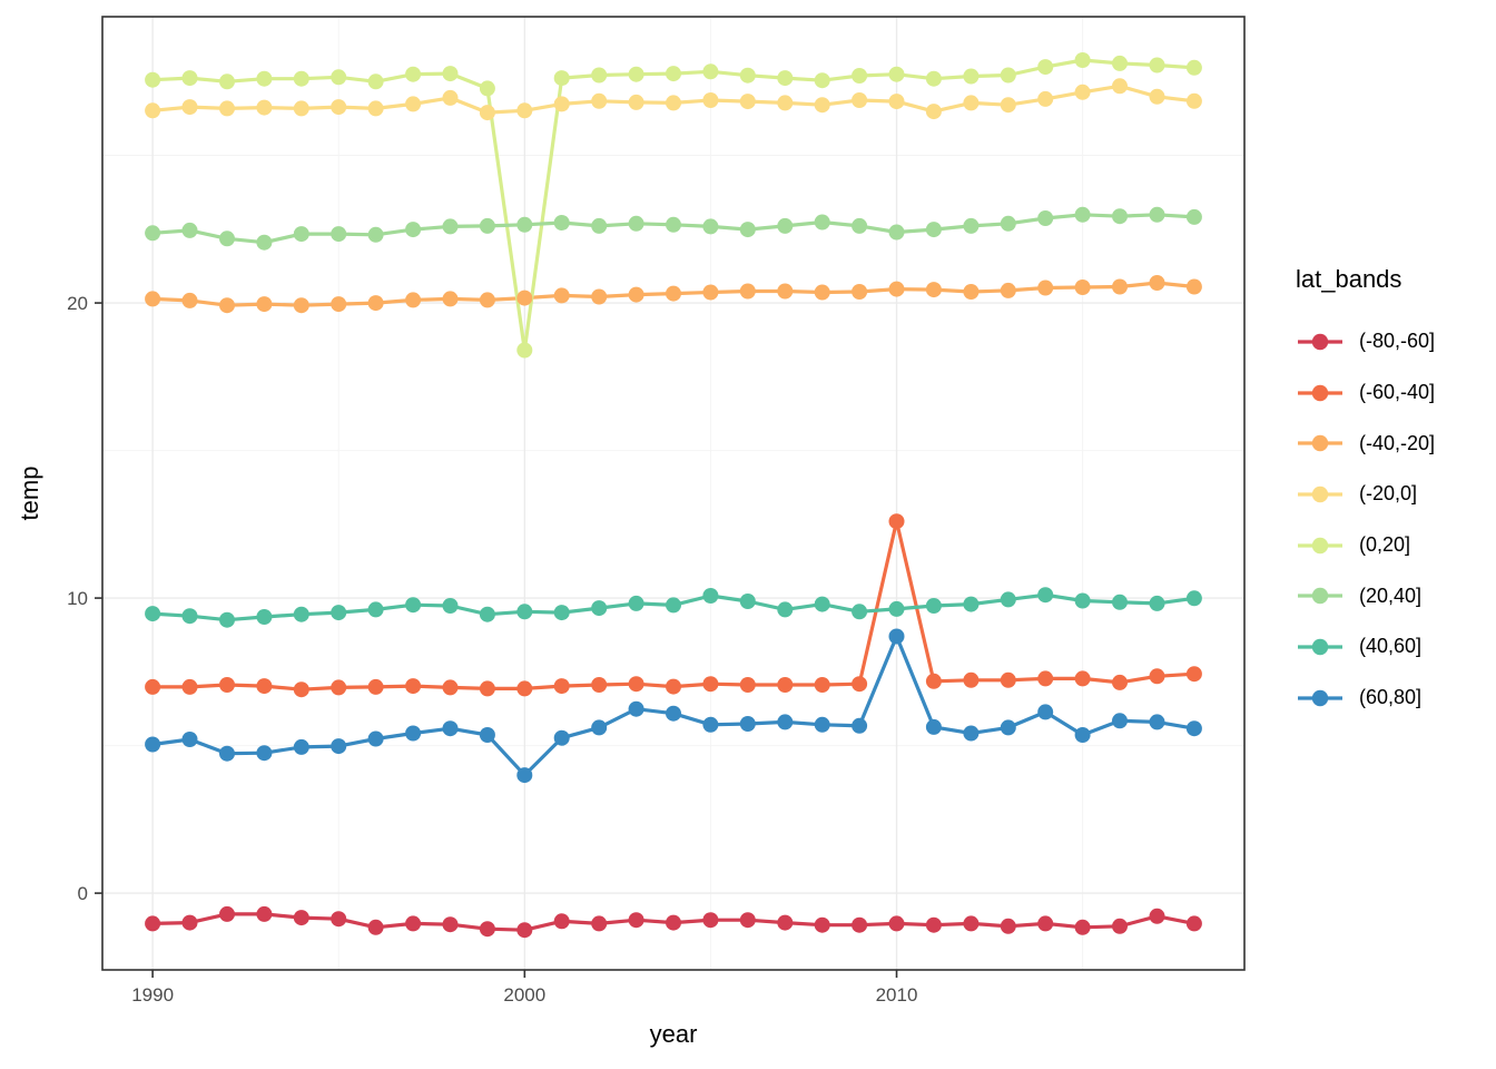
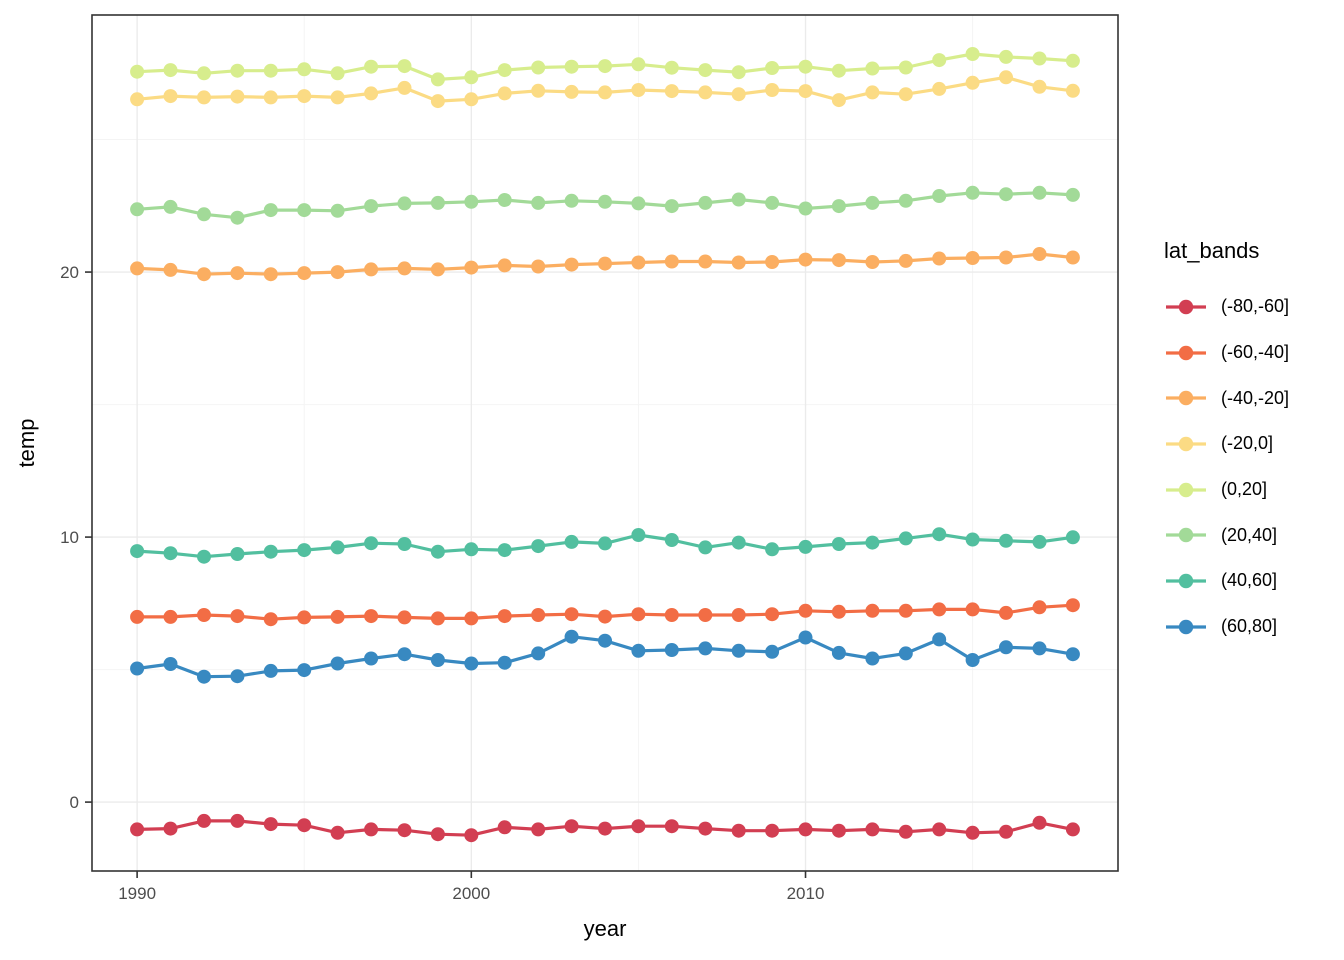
(0,20]/2000: 18.4 -> 27.4
(60,80]/2000: 4.0 -> 5.2
(-60,-40]/2010: 12.6 -> 7.2
(60,80]/2010: 8.7 -> 6.2
